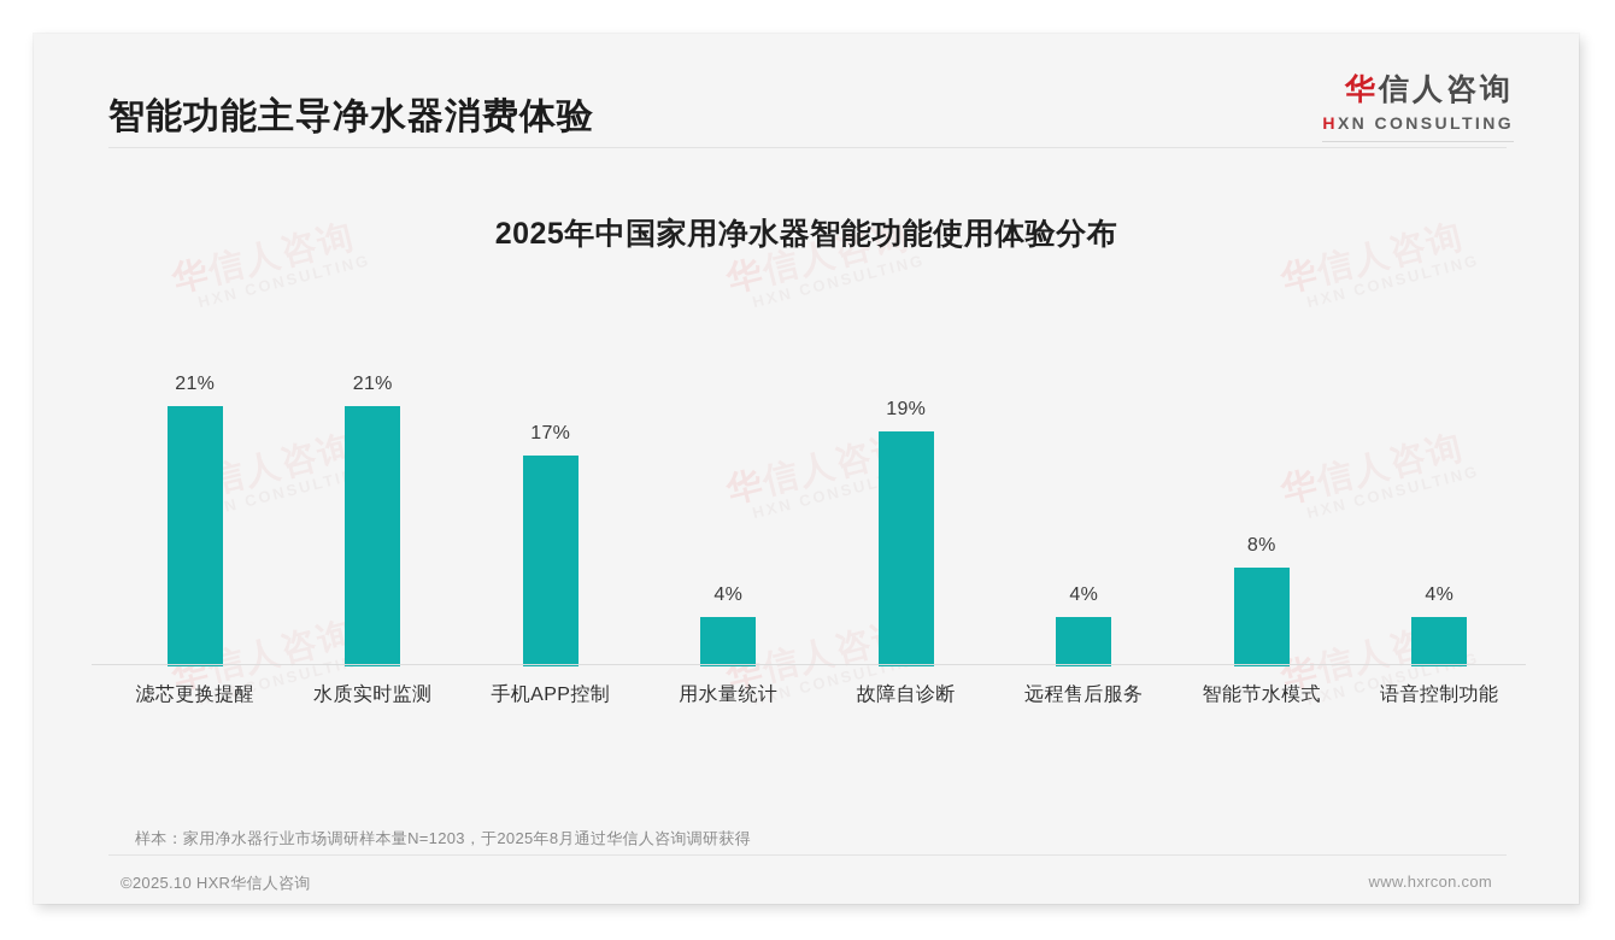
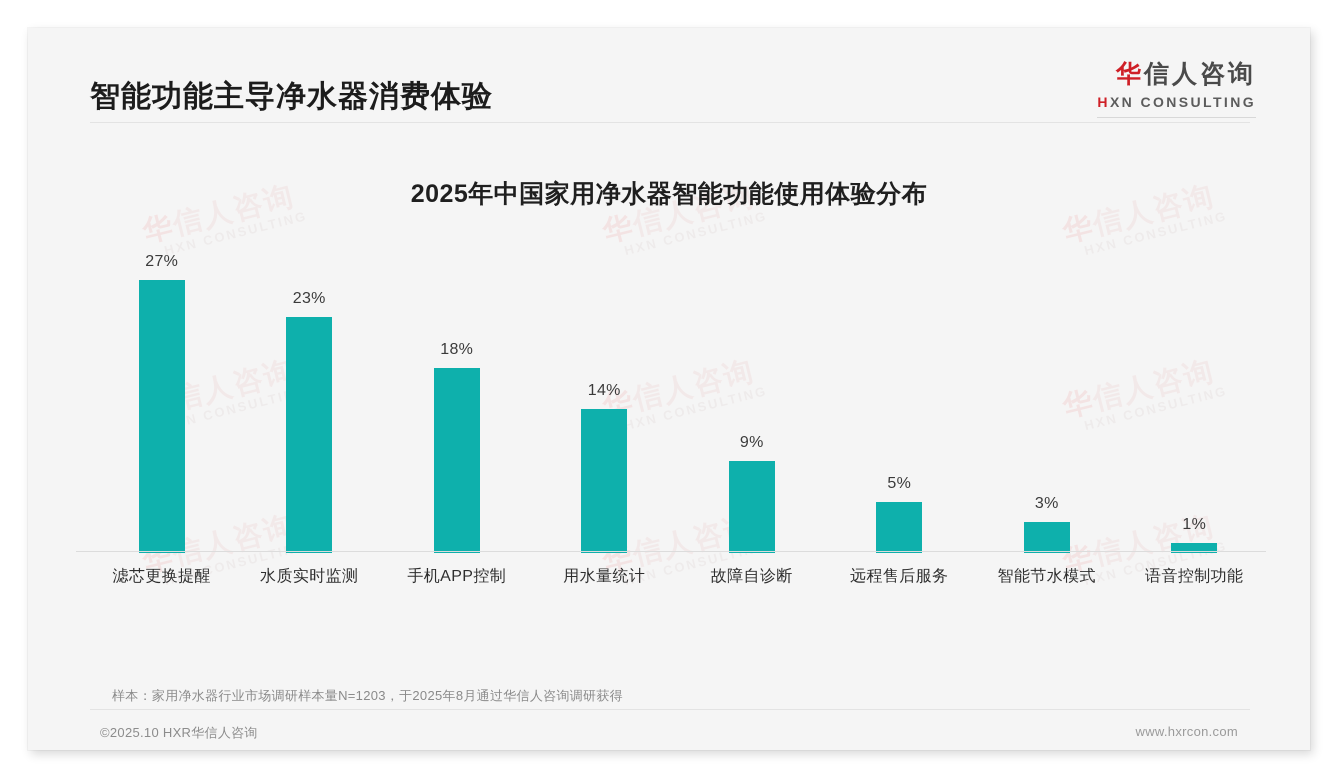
滤芯更换提醒: 21% -> 27%
水质实时监测: 21% -> 23%
手机APP控制: 17% -> 18%
用水量统计: 4% -> 14%
故障自诊断: 19% -> 9%
远程售后服务: 4% -> 5%
智能节水模式: 8% -> 3%
语音控制功能: 4% -> 1%
